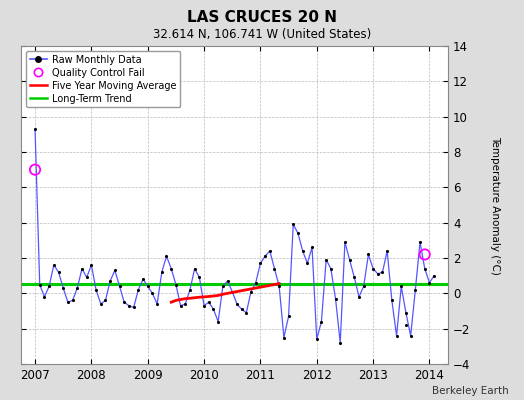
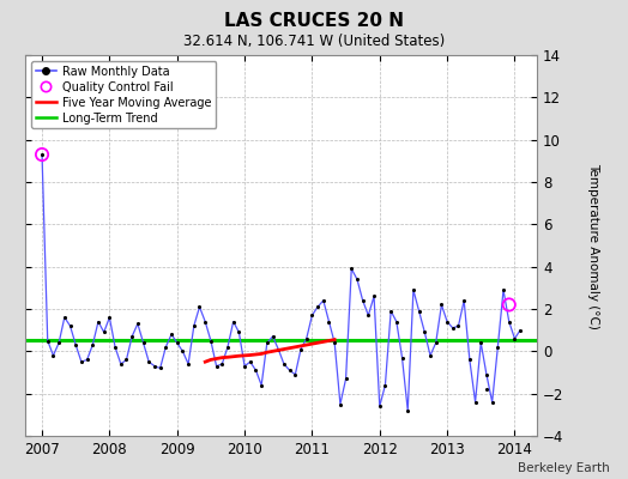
Quality Control Fail/2007: 7.0 -> 9.3
